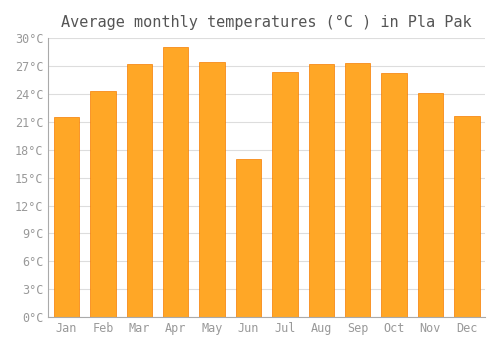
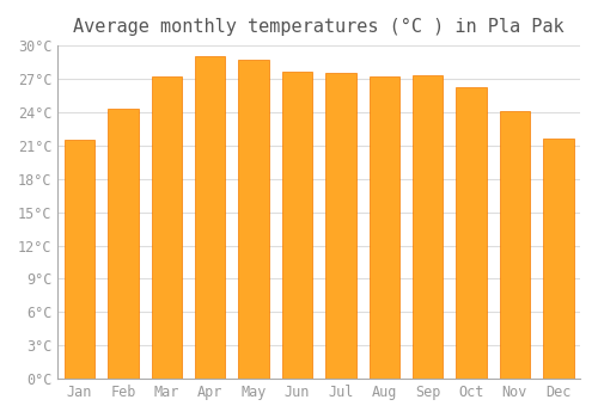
May: 27.4°C -> 28.7°C
Jun: 17.0°C -> 27.7°C
Jul: 26.4°C -> 27.5°C
